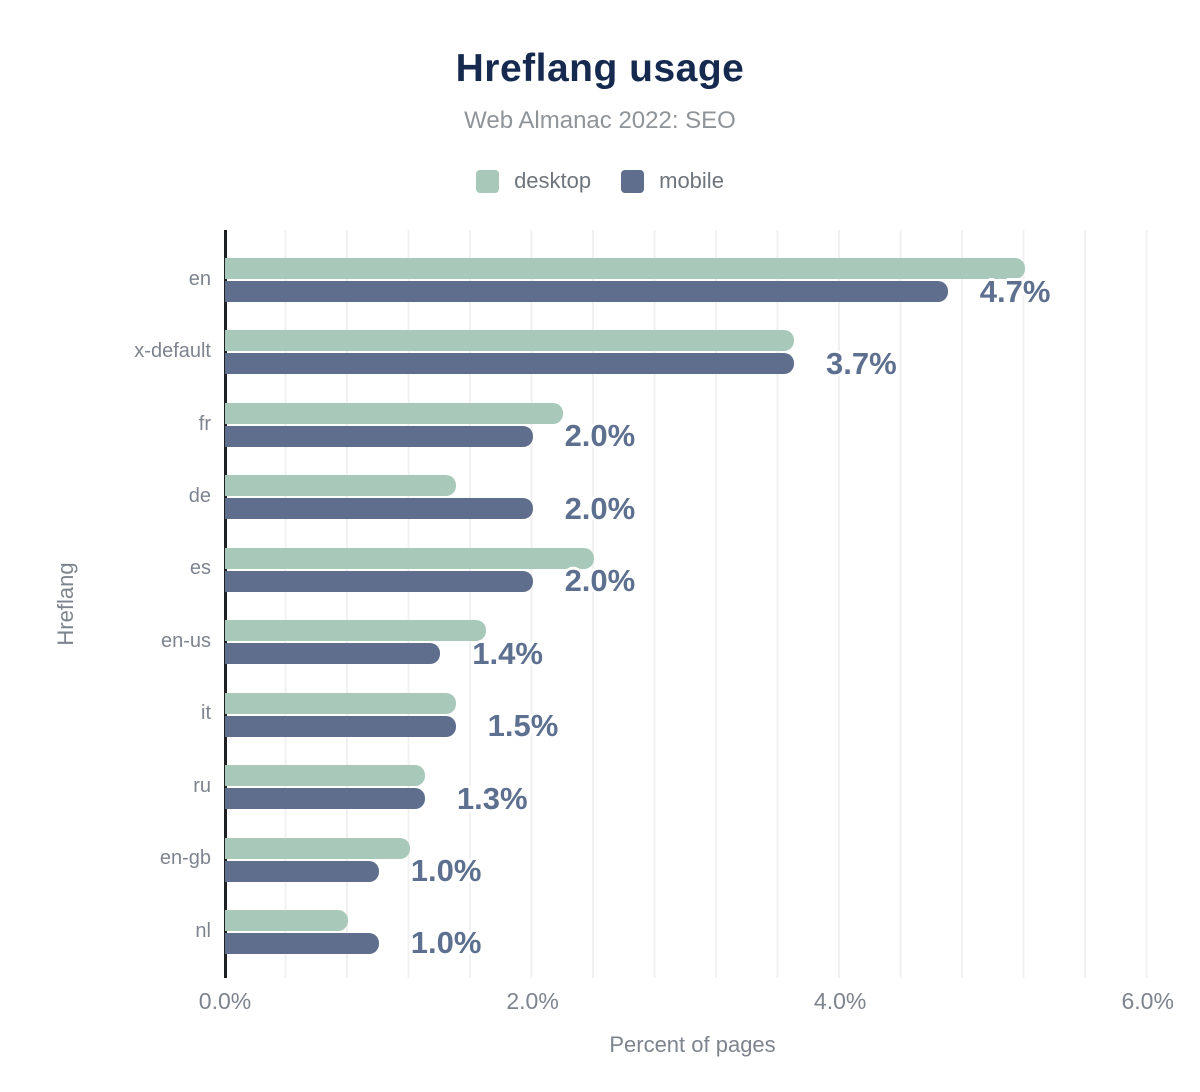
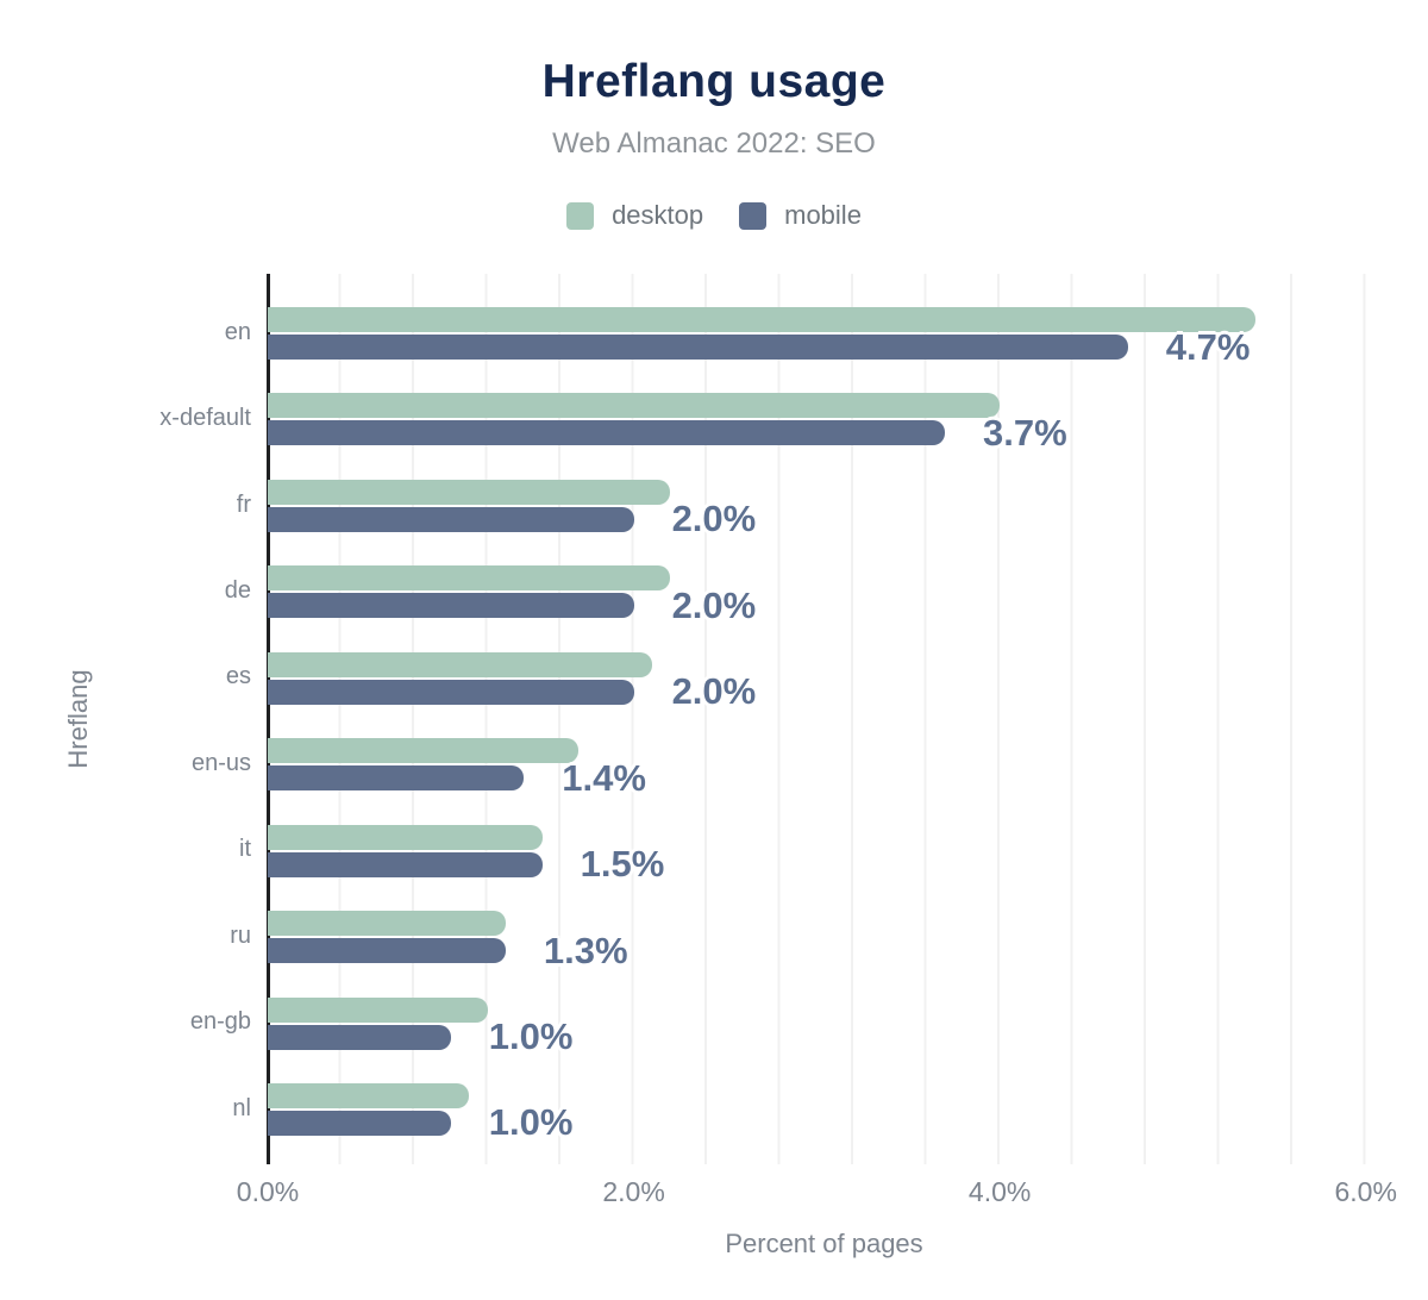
desktop/en: 5.2% -> 5.4%
desktop/x-default: 3.7% -> 4.0%
desktop/de: 1.5% -> 2.2%
desktop/es: 2.4% -> 2.1%
desktop/nl: 0.8% -> 1.1%
